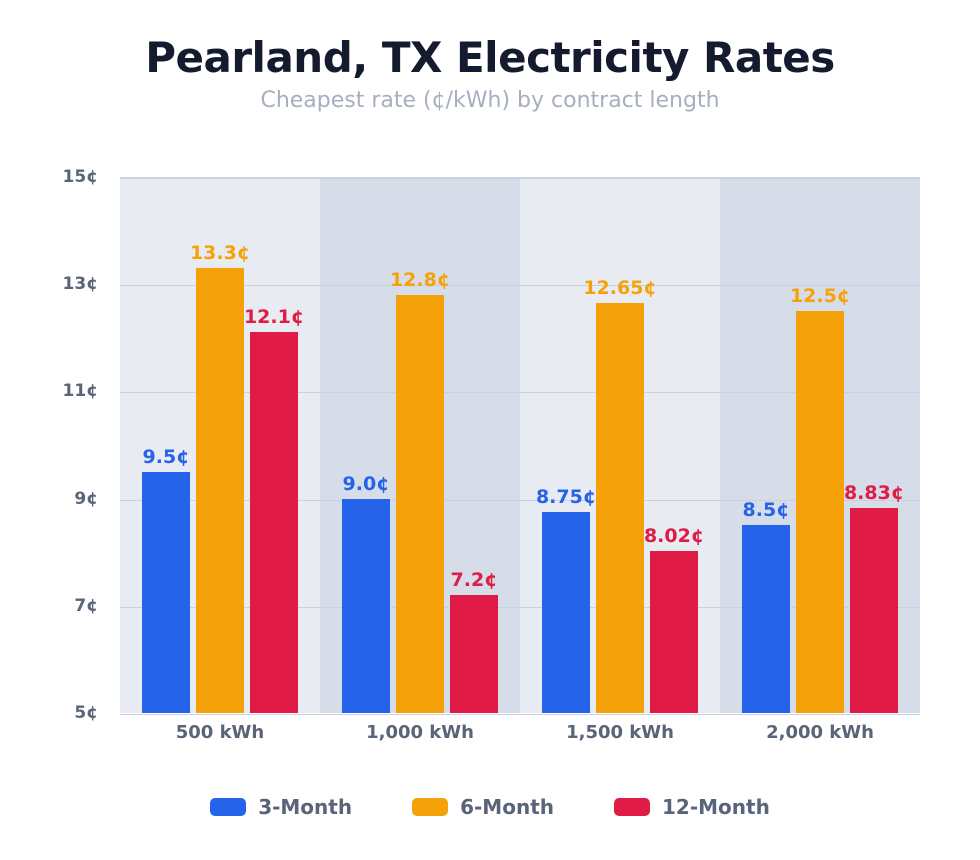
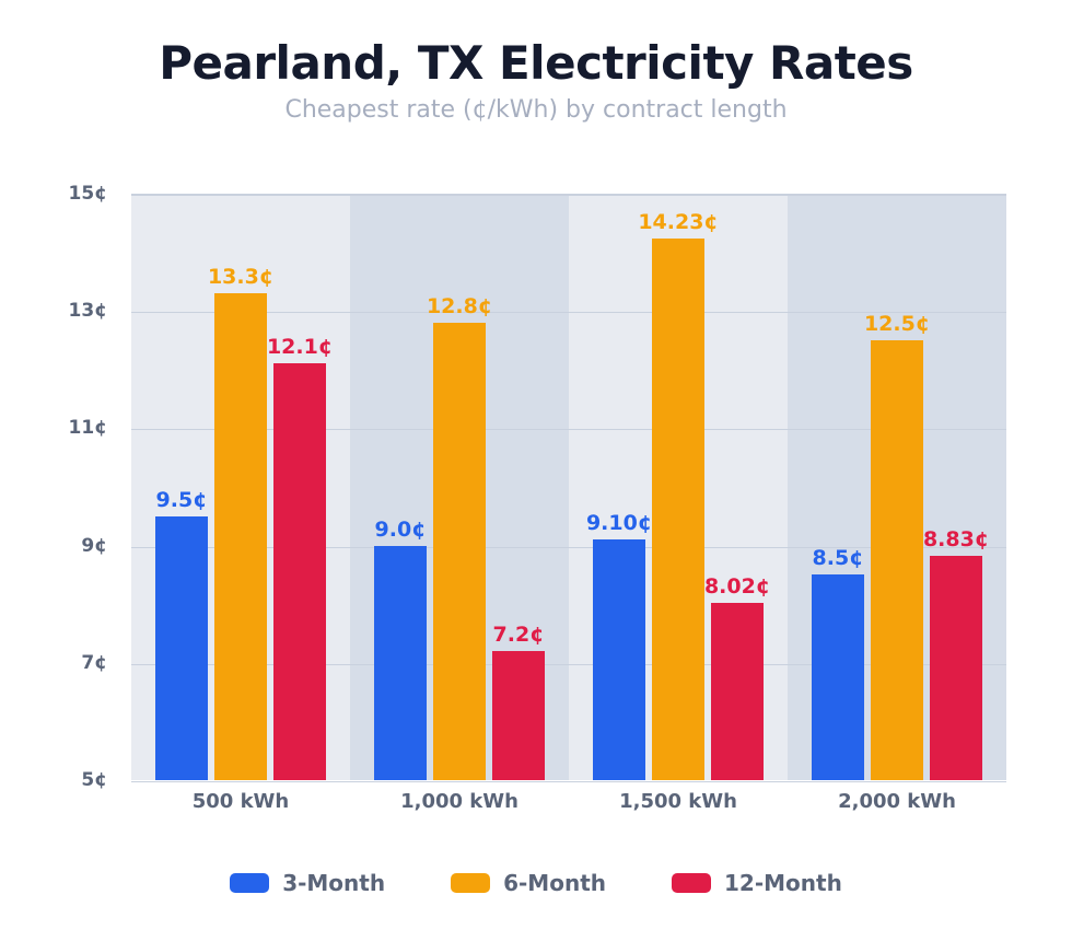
3-Month/1,500 kWh: 8.75 -> 9.10
6-Month/1,500 kWh: 12.65 -> 14.23
